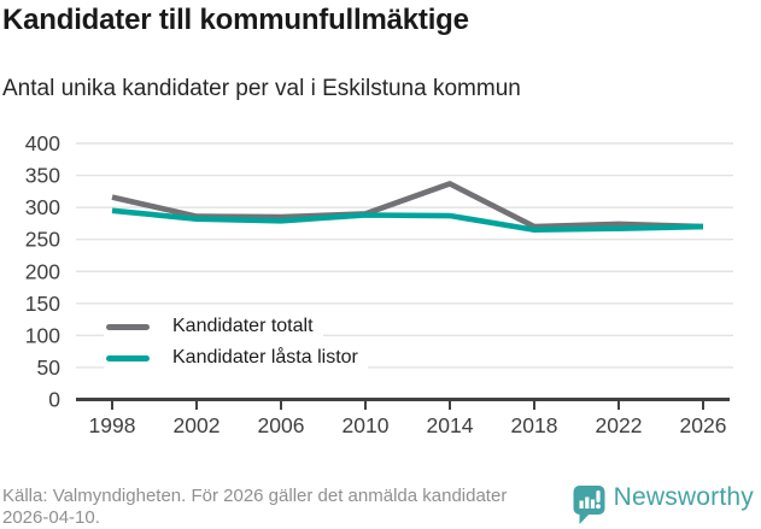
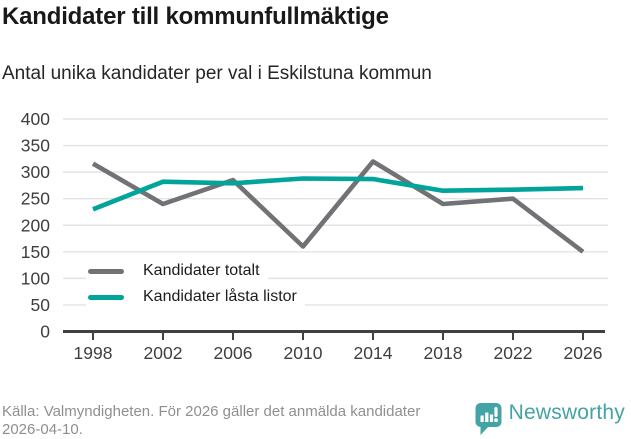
Kandidater låsta listor/1998: 300 -> 230
Kandidater totalt/2002: 290 -> 240
Kandidater totalt/2010: 290 -> 160
Kandidater totalt/2014: 340 -> 320
Kandidater totalt/2018: 270 -> 240
Kandidater totalt/2022: 270 -> 250
Kandidater totalt/2026: 270 -> 150
